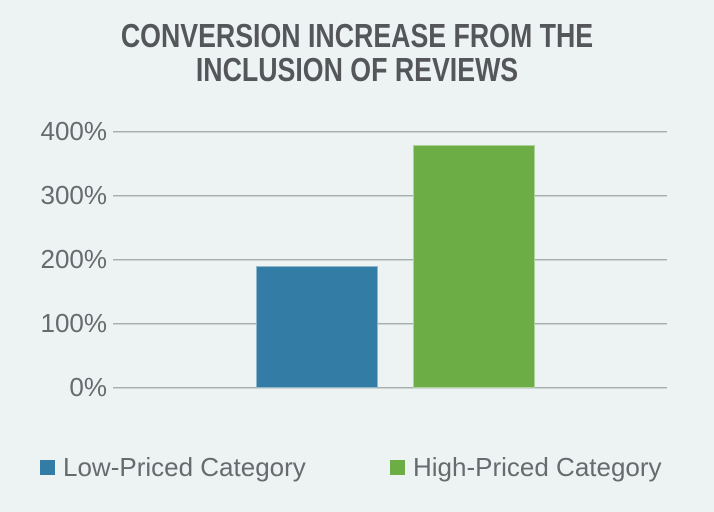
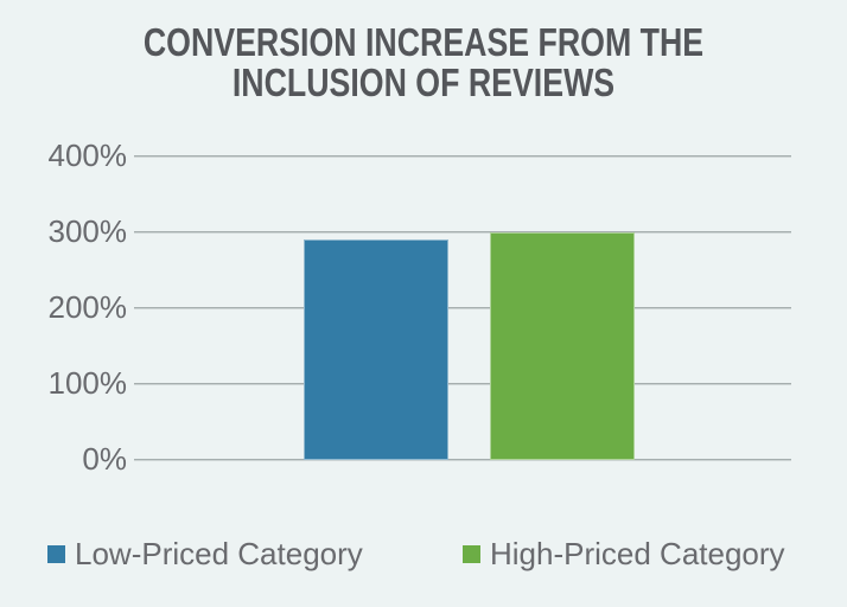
Low-Priced Category: 190% -> 290%
High-Priced Category: 380% -> 300%
